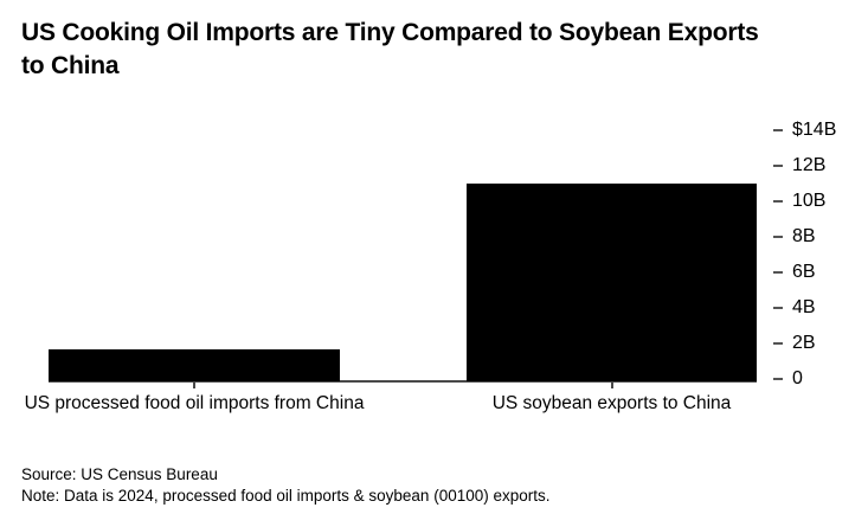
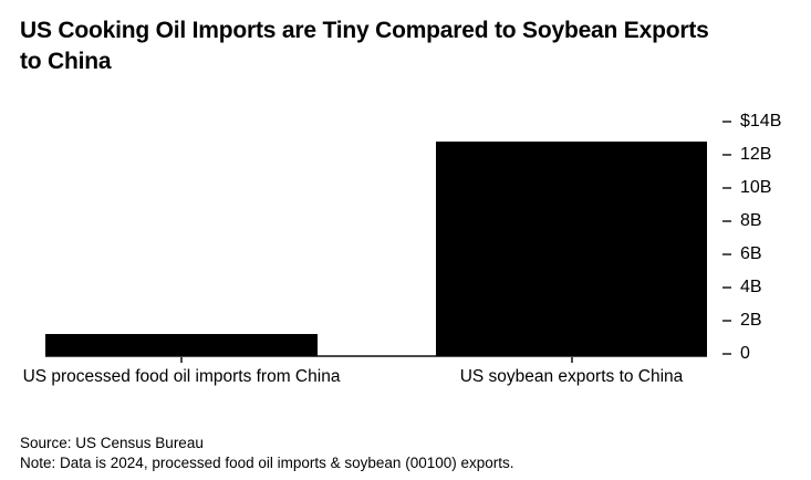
US processed food oil imports from China: $1.8B -> $1.3B
US soybean exports to China: $11.0B -> $12.8B
